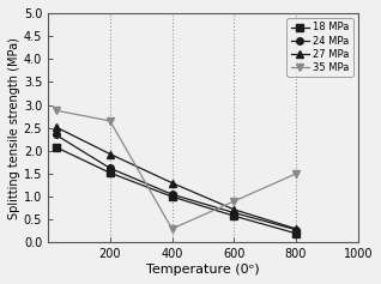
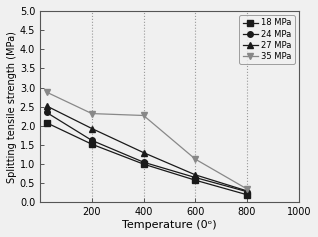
35 MPa/200: 2.65 -> 2.32
35 MPa/400: 0.30 -> 2.27
35 MPa/600: 0.90 -> 1.13
35 MPa/800: 1.50 -> 0.35
